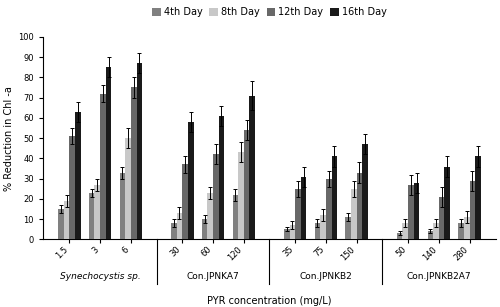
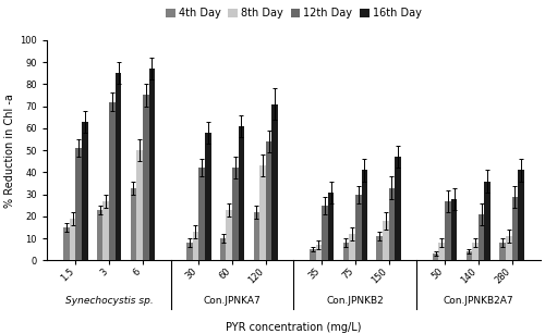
12th Day/30: 37 -> 42
8th Day/150: 25 -> 18
